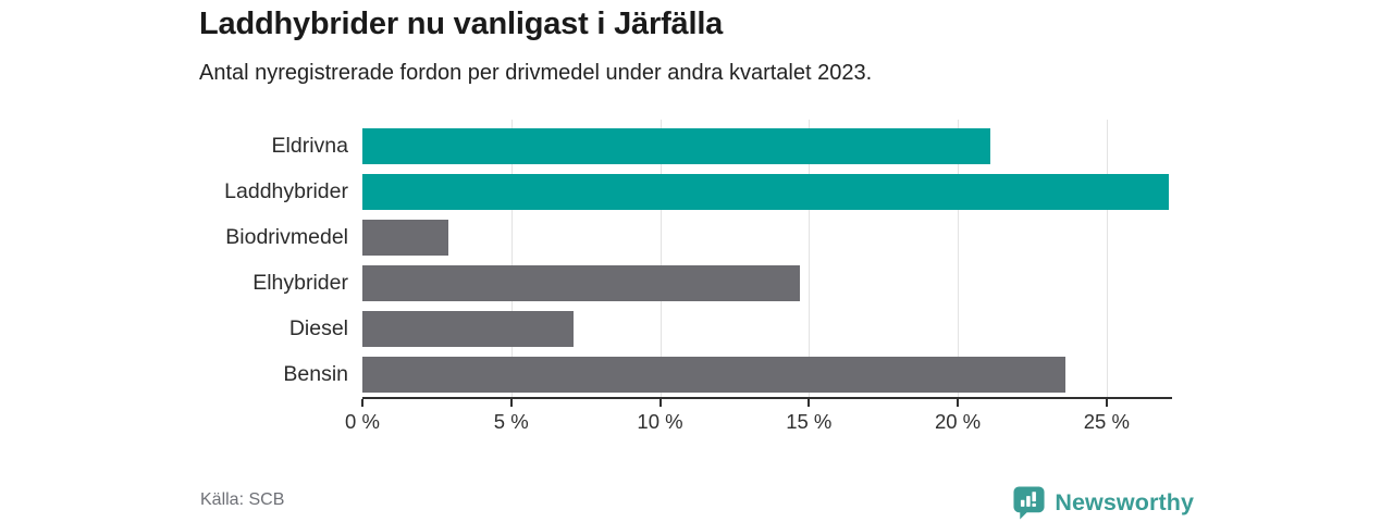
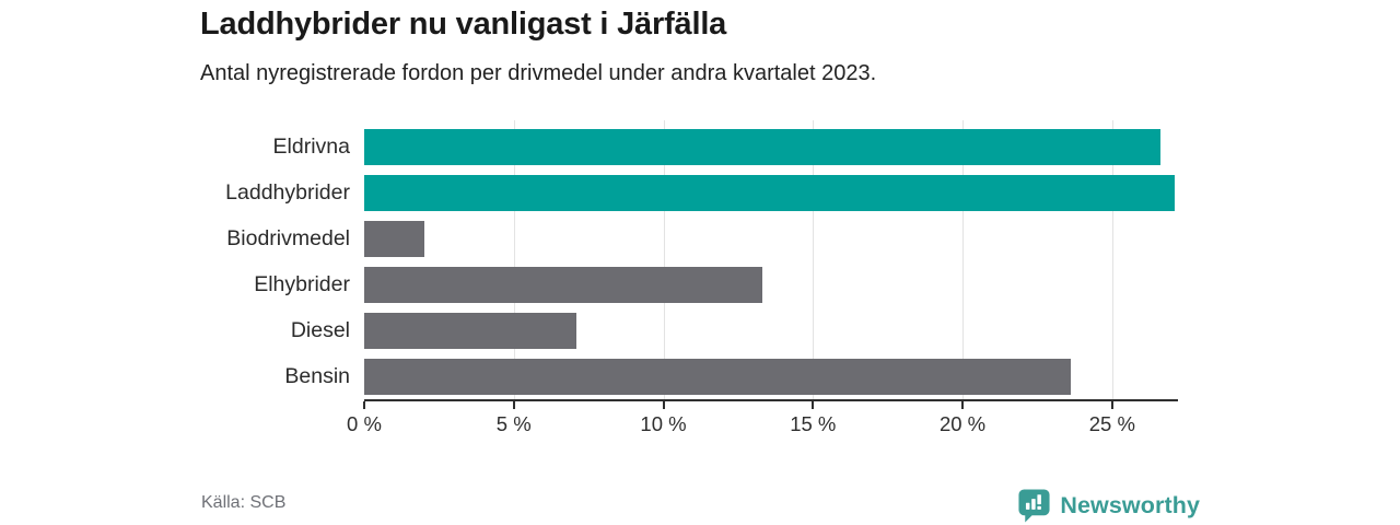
Eldrivna: 21.1% -> 26.6%
Biodrivmedel: 2.9% -> 2.0%
Elhybrider: 14.7% -> 13.3%
